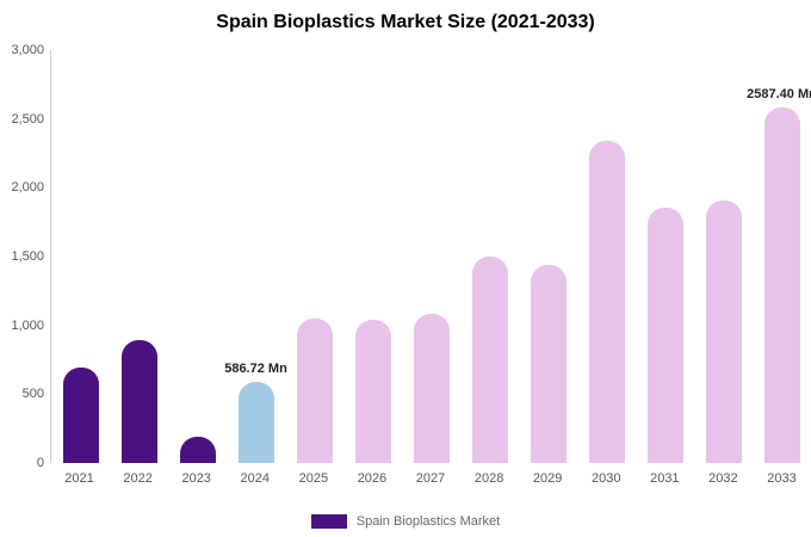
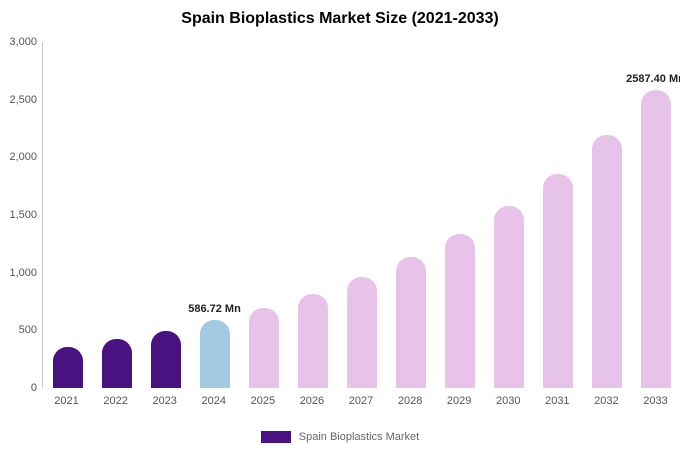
2021: 690 -> 360
2022: 890 -> 420
2023: 190 -> 500
2025: 1050 -> 690
2026: 1040 -> 820
2027: 1080 -> 960
2028: 1500 -> 1130
2029: 1440 -> 1340
2030: 2340 -> 1580
2032: 1910 -> 2190
